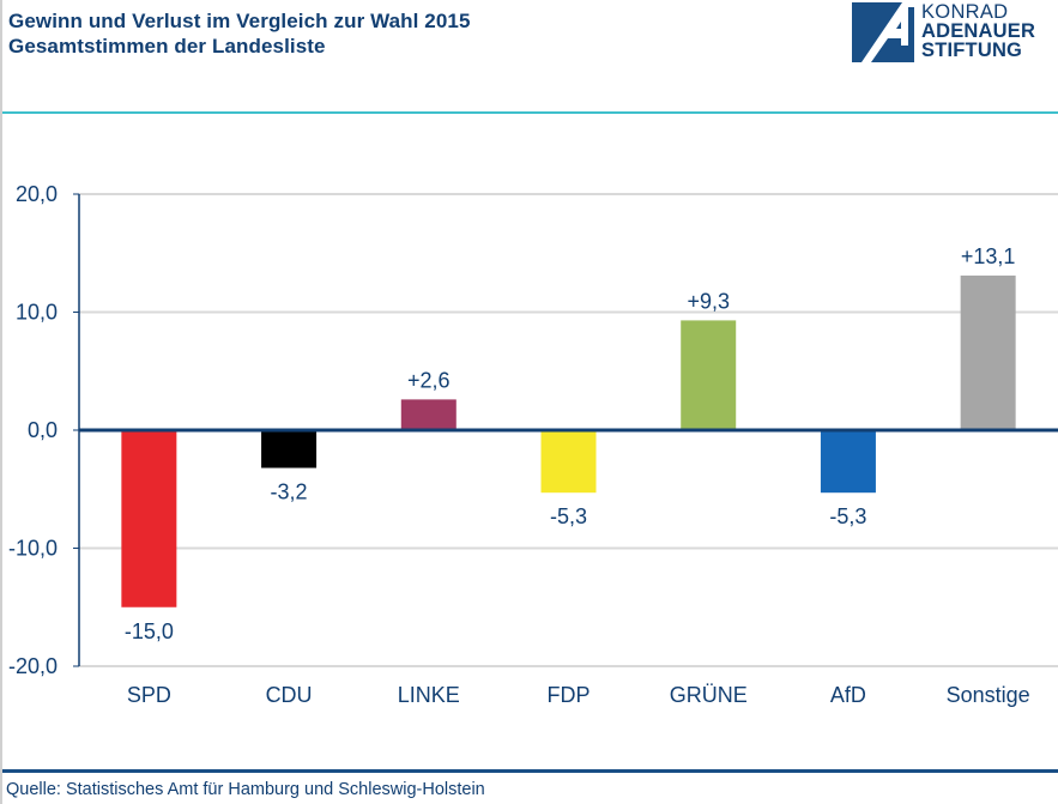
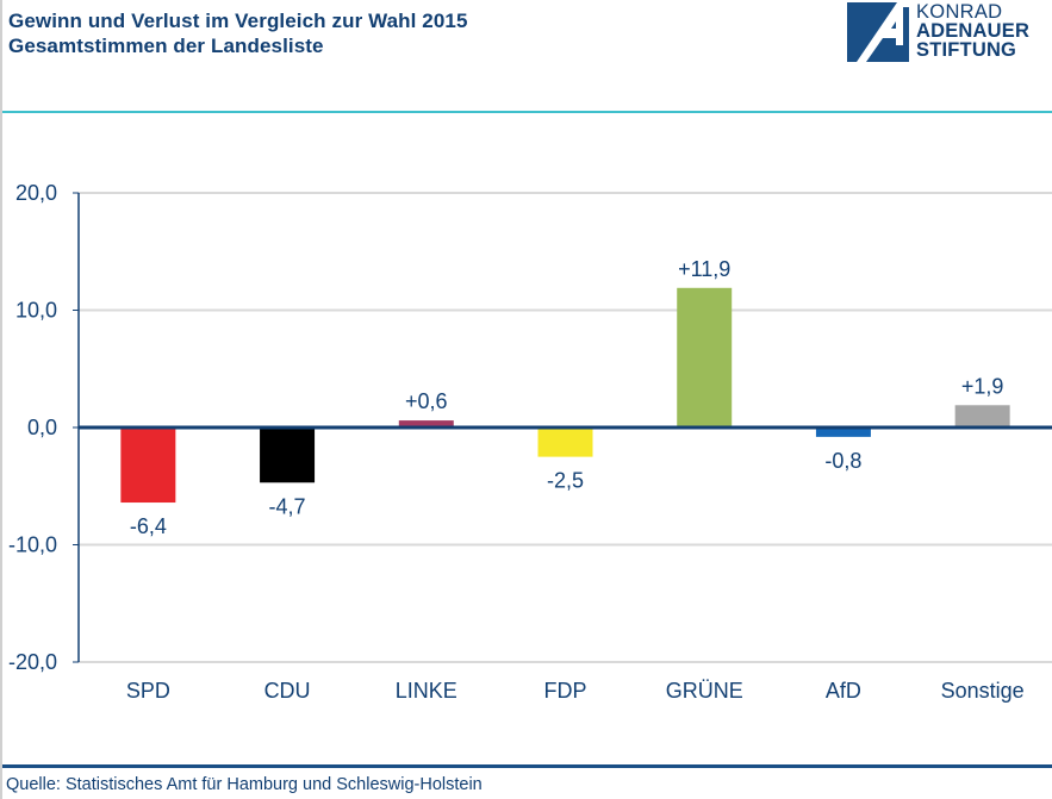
SPD: -15,0 -> -6,4
CDU: -3,2 -> -4,7
LINKE: +2,6 -> +0,6
FDP: -5,3 -> -2,5
GRÜNE: +9,3 -> +11,9
AfD: -5,3 -> -0,8
Sonstige: +13,1 -> +1,9
